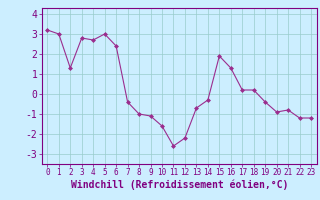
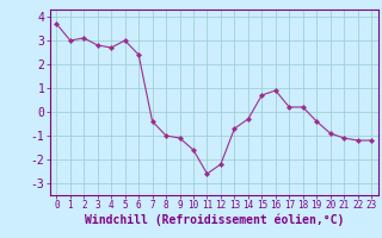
0: 3.2 -> 3.7
2: 1.3 -> 3.1
15: 1.9 -> 0.7
16: 1.3 -> 0.9
21: -0.8 -> -1.1
